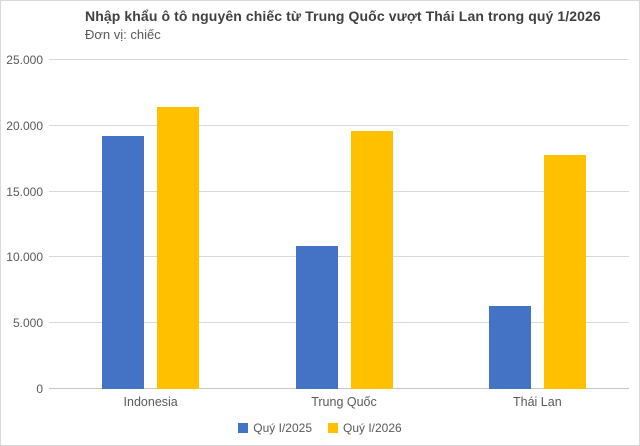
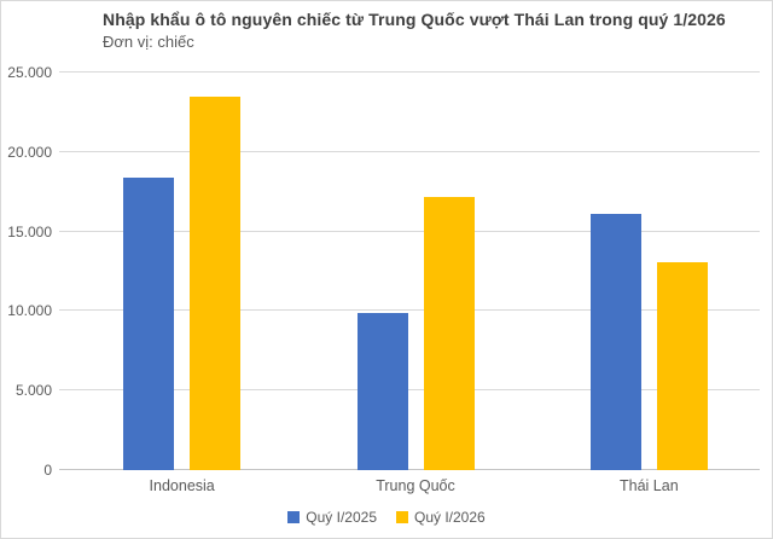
Quý I/2025/Indonesia: 19200 -> 18400
Quý I/2026/Indonesia: 21400 -> 23400
Quý I/2025/Trung Quốc: 10900 -> 9900
Quý I/2026/Trung Quốc: 19600 -> 17200
Quý I/2025/Thái Lan: 6300 -> 16100
Quý I/2026/Thái Lan: 17800 -> 13100
